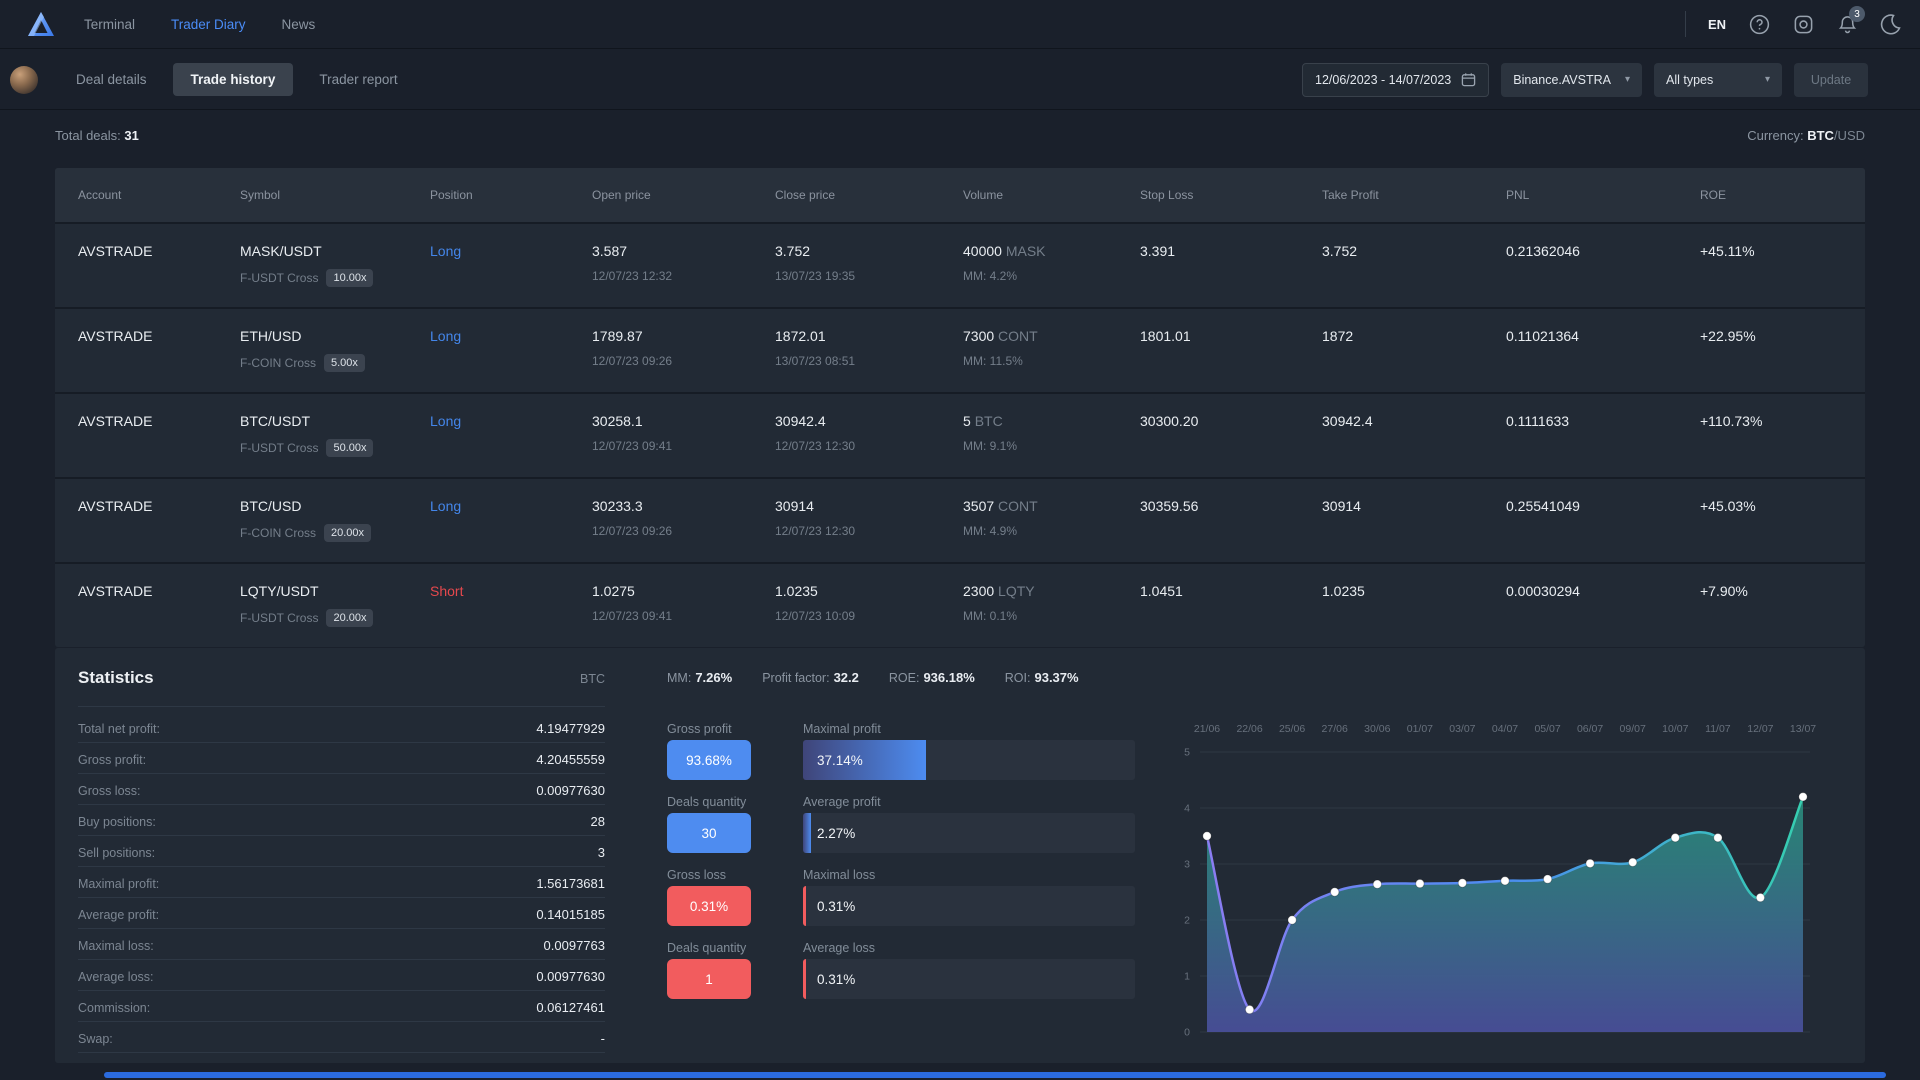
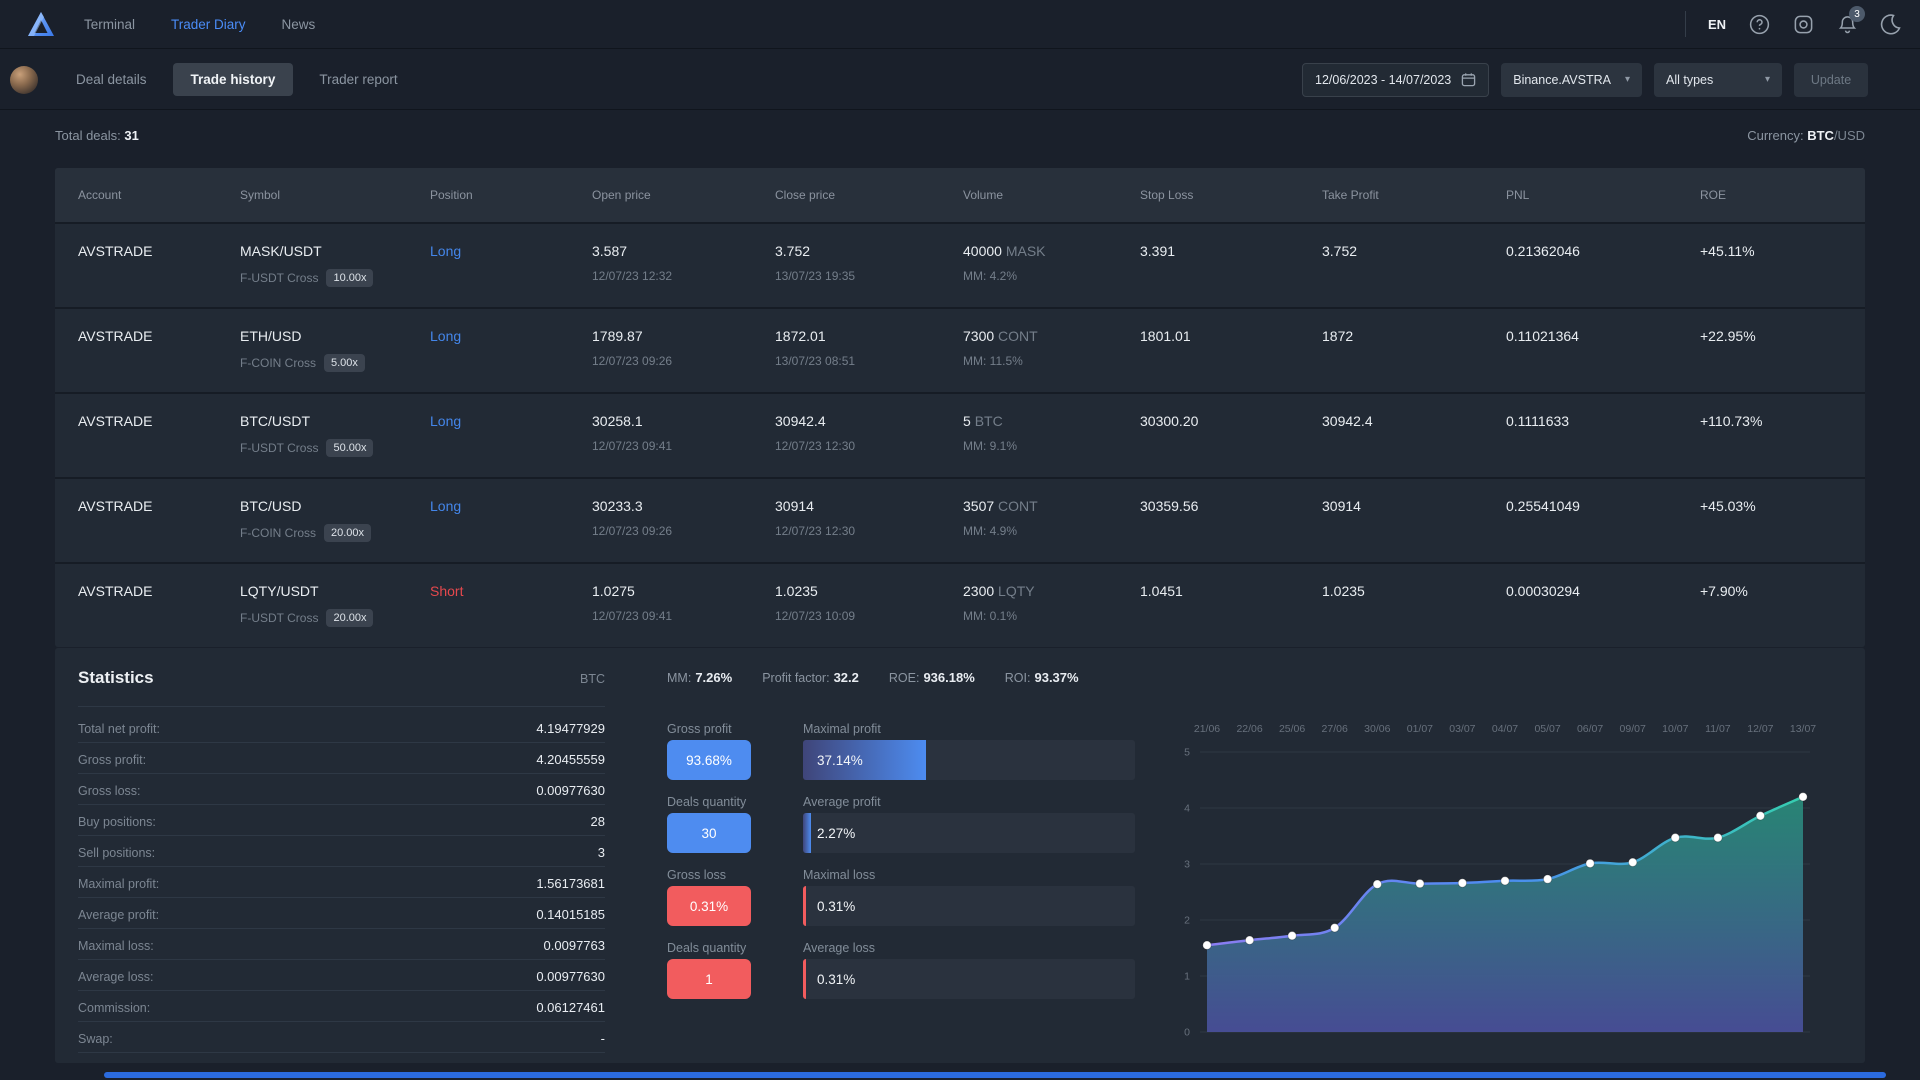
21/06: 3.5 -> 1.6
22/06: 0.4 -> 1.6
25/06: 2.0 -> 1.7
27/06: 2.5 -> 1.9
12/07: 2.4 -> 3.9
